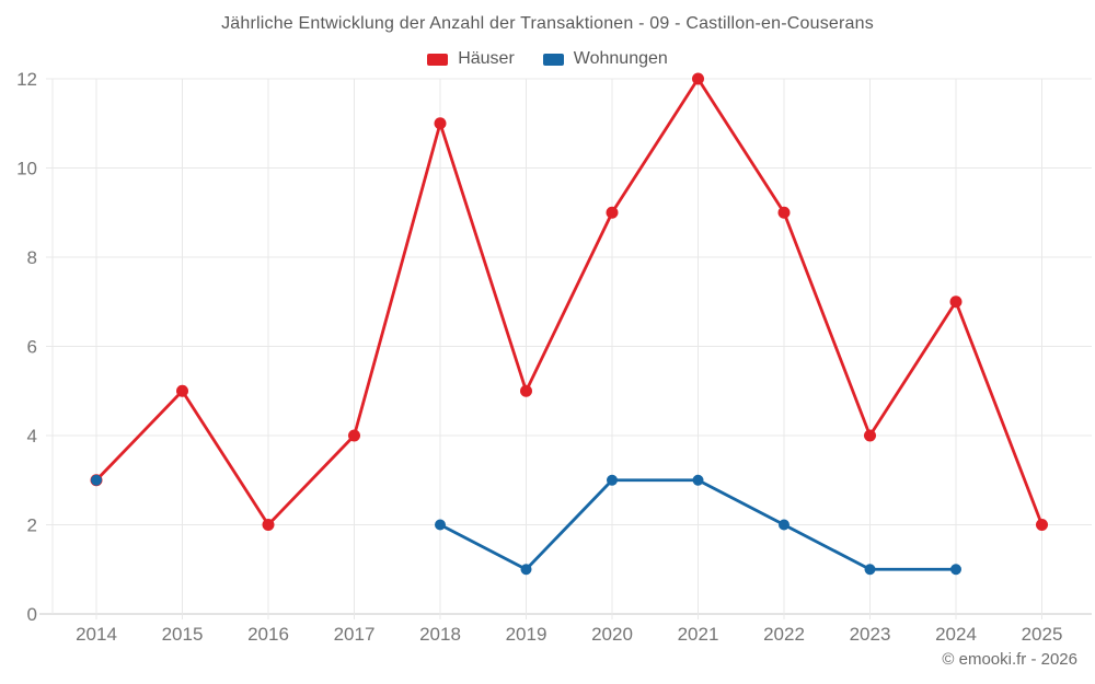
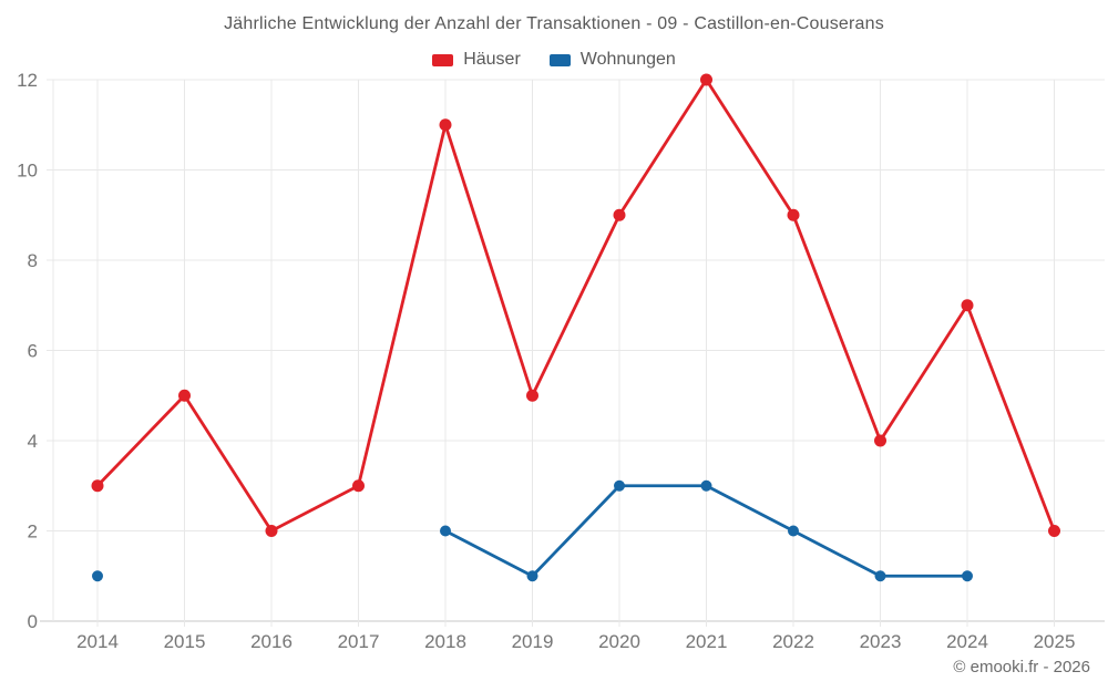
Wohnungen/2014: 3 -> 1
Häuser/2017: 4 -> 3
